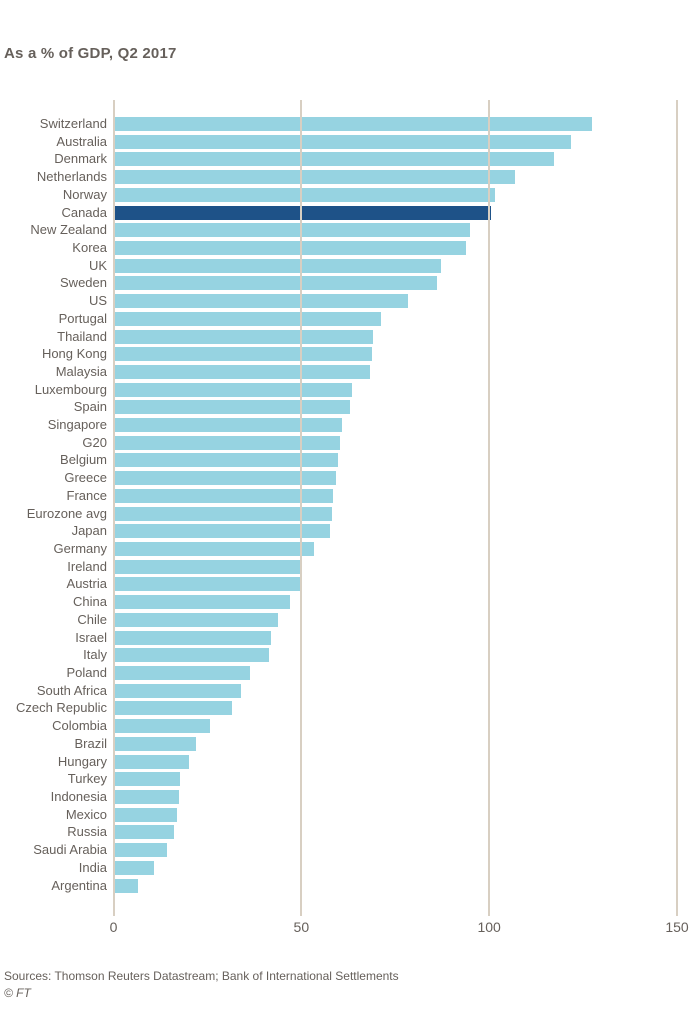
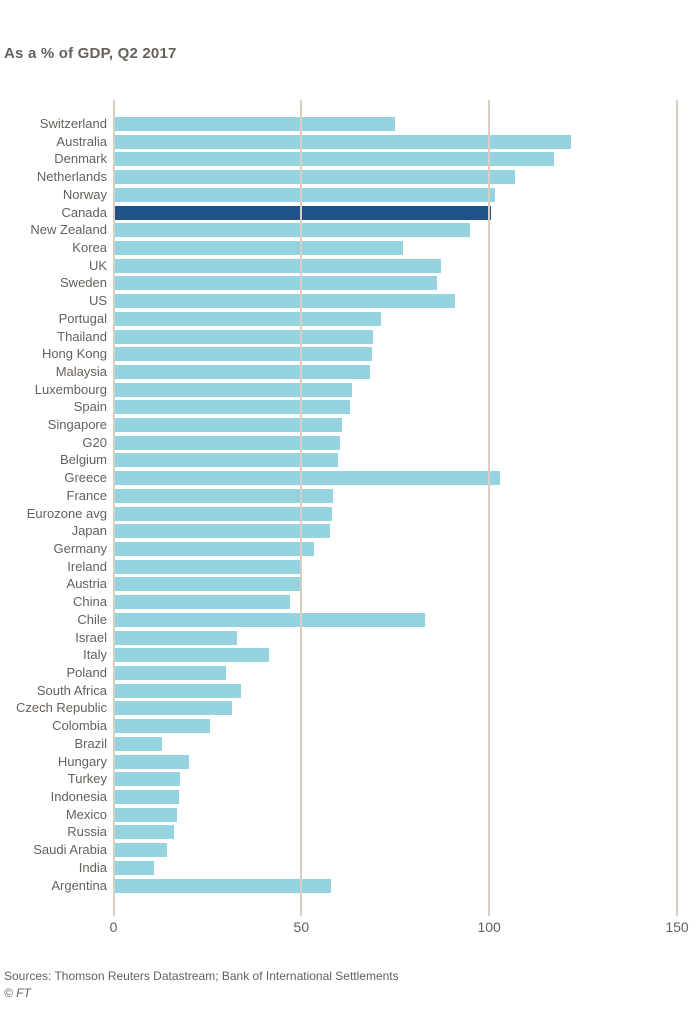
Switzerland: 128 -> 75
Korea: 94 -> 77
US: 78 -> 91
Greece: 59 -> 103
Chile: 44 -> 83
Israel: 42 -> 33
Poland: 36 -> 30
Brazil: 22 -> 13
Argentina: 6 -> 58
